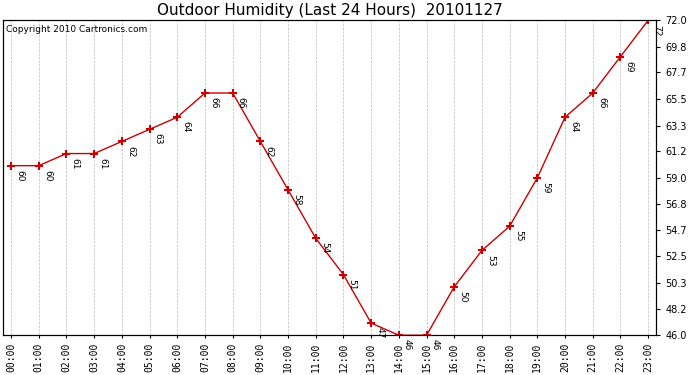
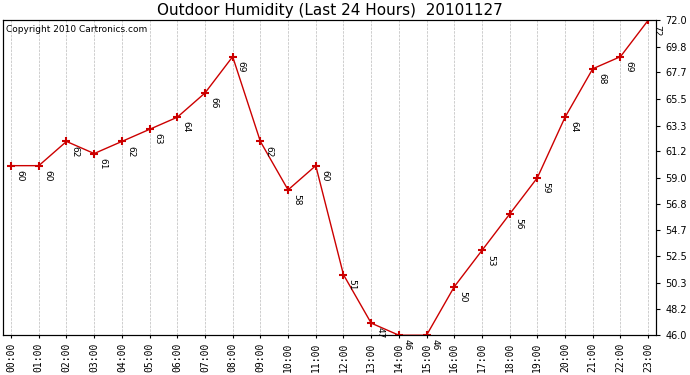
02:00: 61 -> 62
08:00: 66 -> 69
11:00: 54 -> 60
18:00: 55 -> 56
21:00: 66 -> 68
